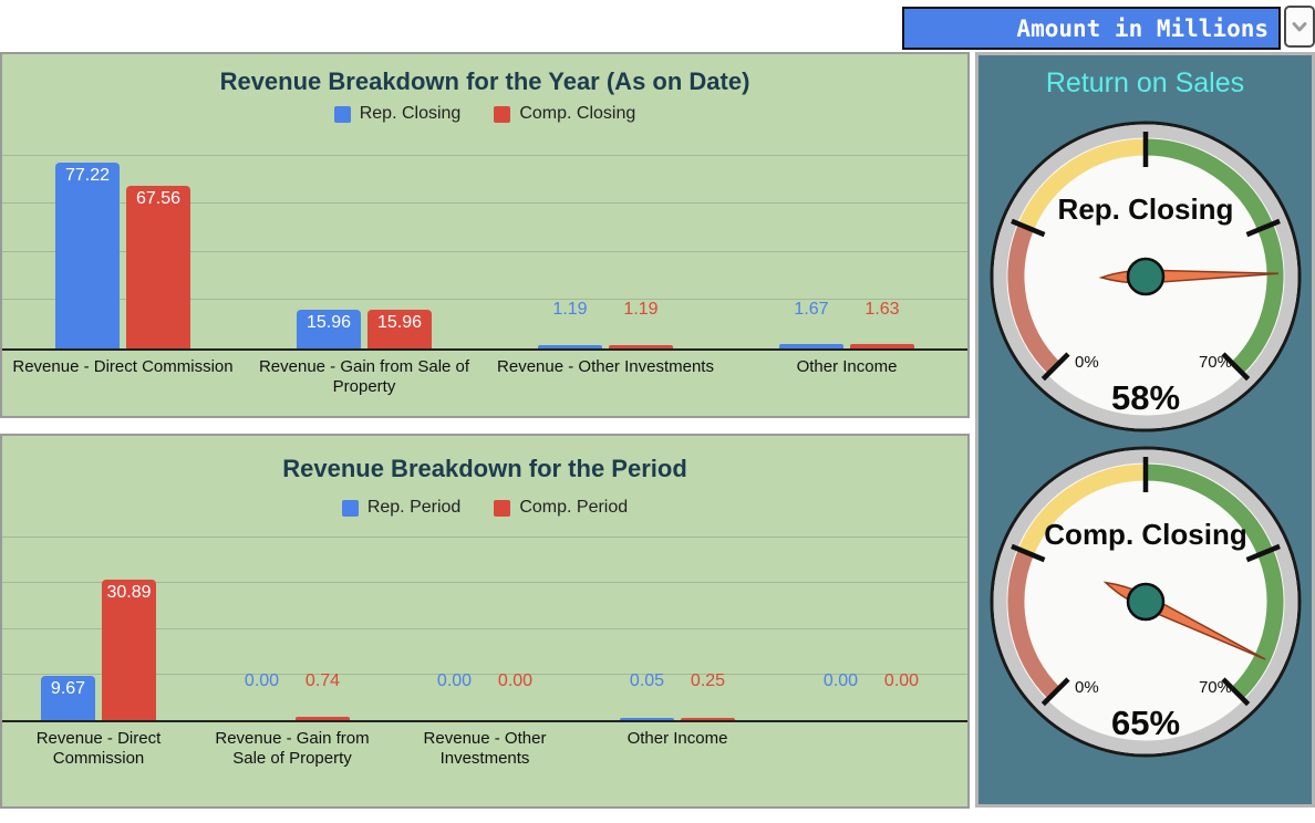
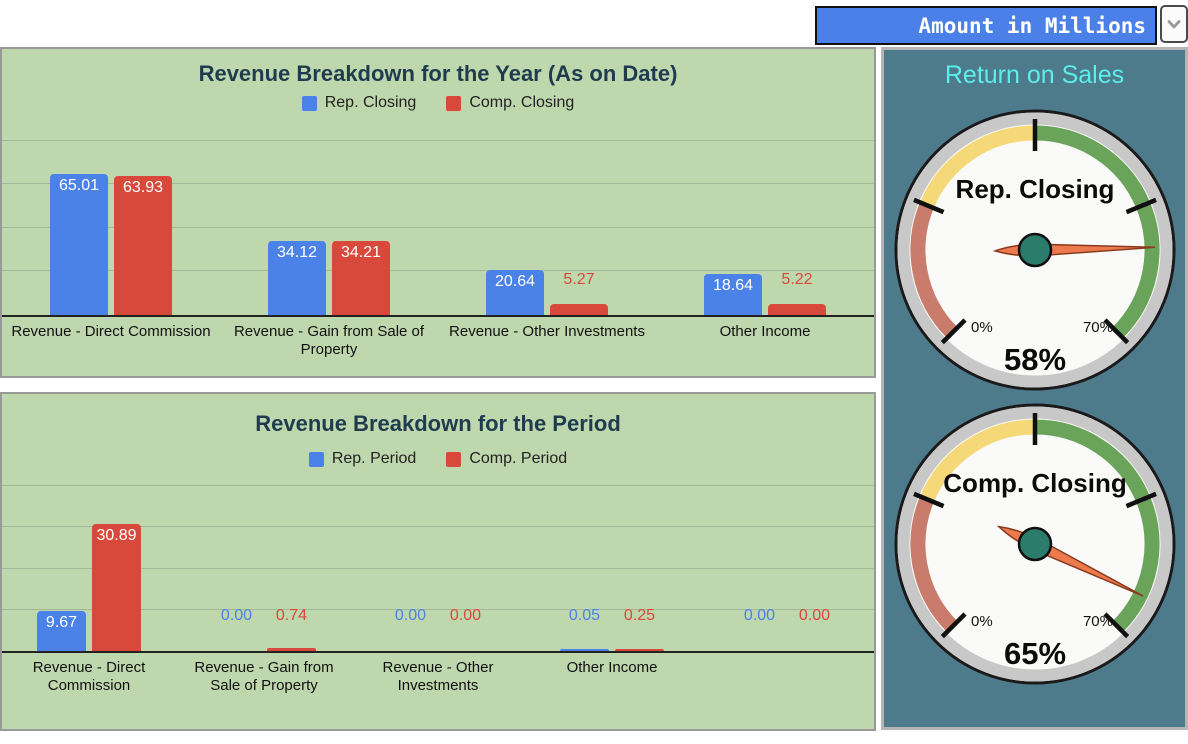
Revenue Breakdown for the Year (As on Date)/Rep. Closing/Revenue - Direct Commission: 77.22 -> 65.01
Revenue Breakdown for the Year (As on Date)/Comp. Closing/Revenue - Direct Commission: 67.56 -> 63.93
Revenue Breakdown for the Year (As on Date)/Rep. Closing/Revenue - Gain from Sale of Property: 15.96 -> 34.12
Revenue Breakdown for the Year (As on Date)/Comp. Closing/Revenue - Gain from Sale of Property: 15.96 -> 34.21
Revenue Breakdown for the Year (As on Date)/Rep. Closing/Revenue - Other Investments: 1.19 -> 20.64
Revenue Breakdown for the Year (As on Date)/Comp. Closing/Revenue - Other Investments: 1.19 -> 5.27
Revenue Breakdown for the Year (As on Date)/Rep. Closing/Other Income: 1.67 -> 18.64
Revenue Breakdown for the Year (As on Date)/Comp. Closing/Other Income: 1.63 -> 5.22
